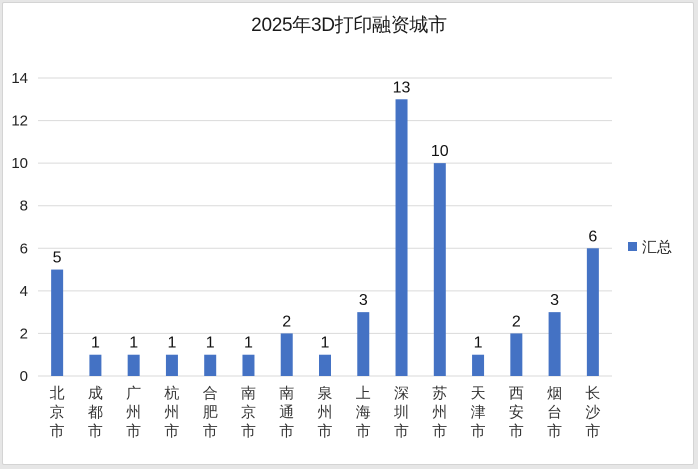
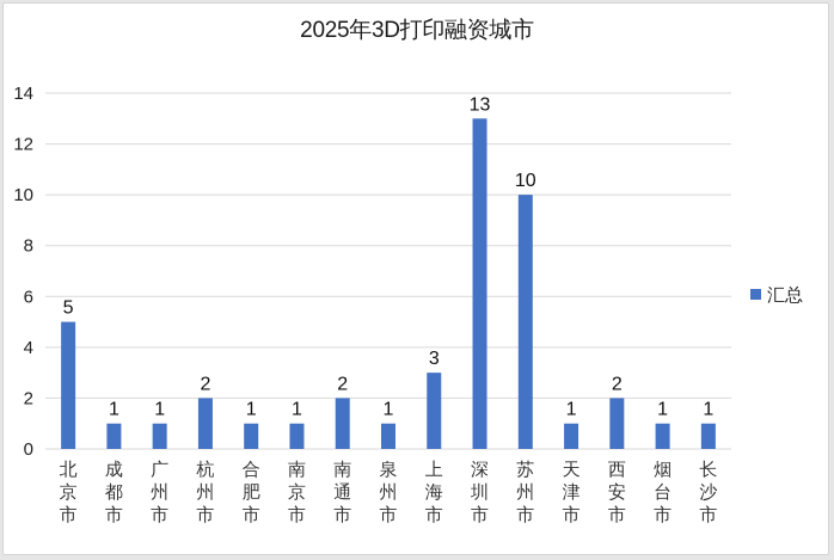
杭州市: 1 -> 2
烟台市: 3 -> 1
长沙市: 6 -> 1
